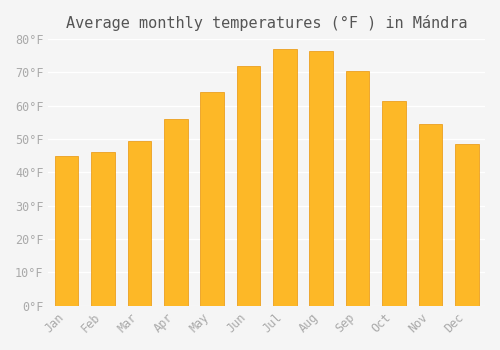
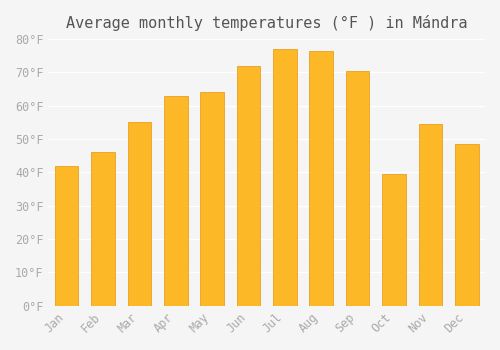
Jan: 45.0°F -> 42.0°F
Mar: 49.5°F -> 55.0°F
Apr: 56.0°F -> 63.0°F
Oct: 61.5°F -> 39.5°F
